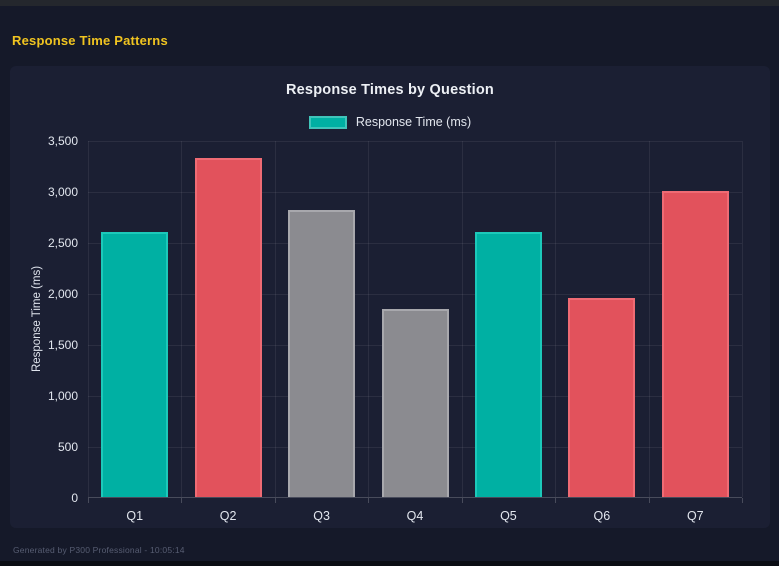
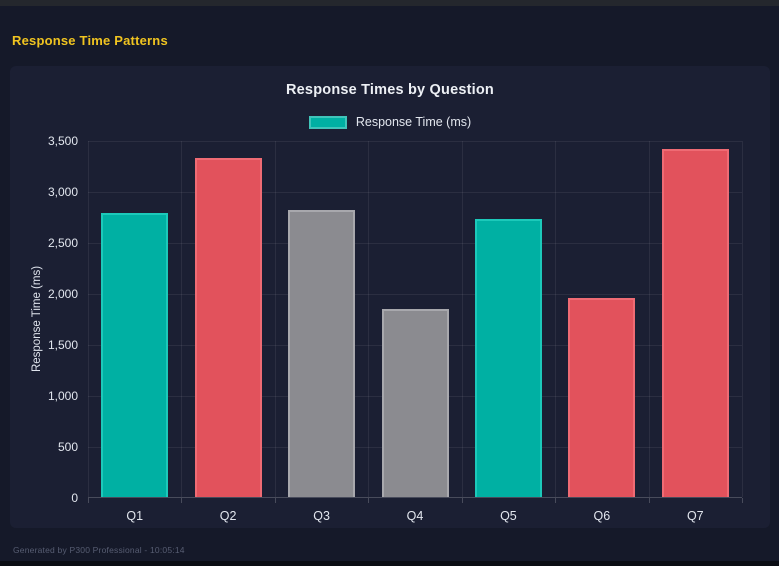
Q1: 2600 -> 2780
Q5: 2600 -> 2720
Q7: 3000 -> 3410
